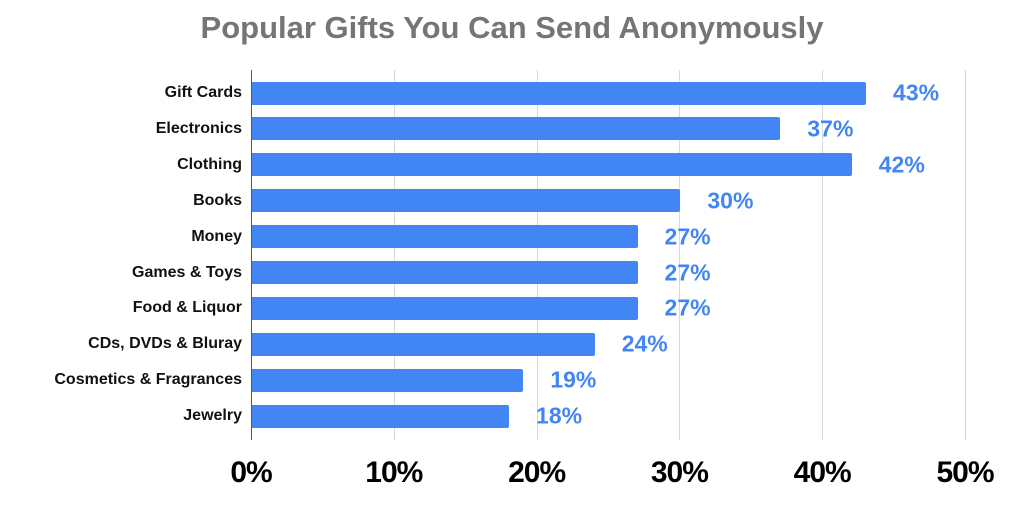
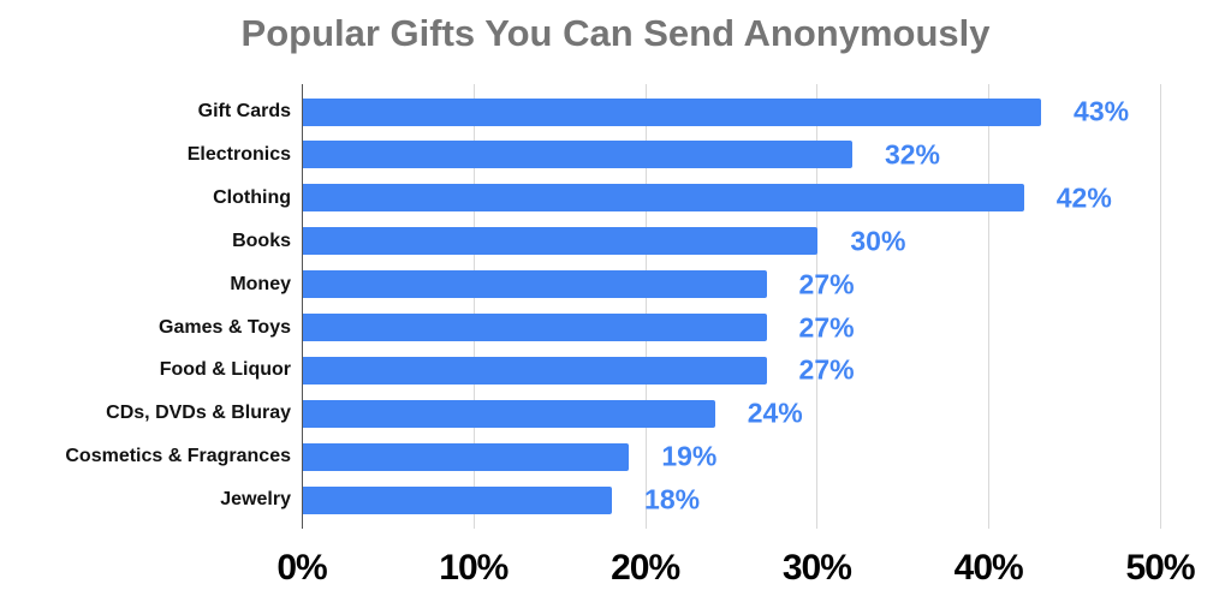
Electronics: 37% -> 32%
